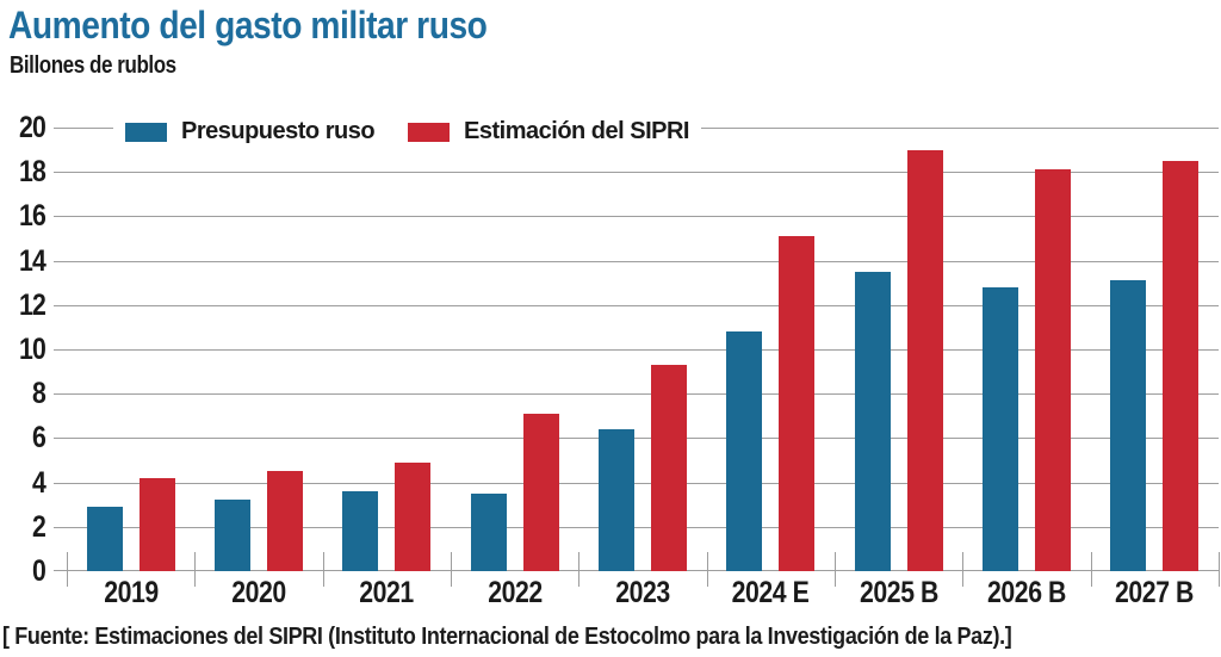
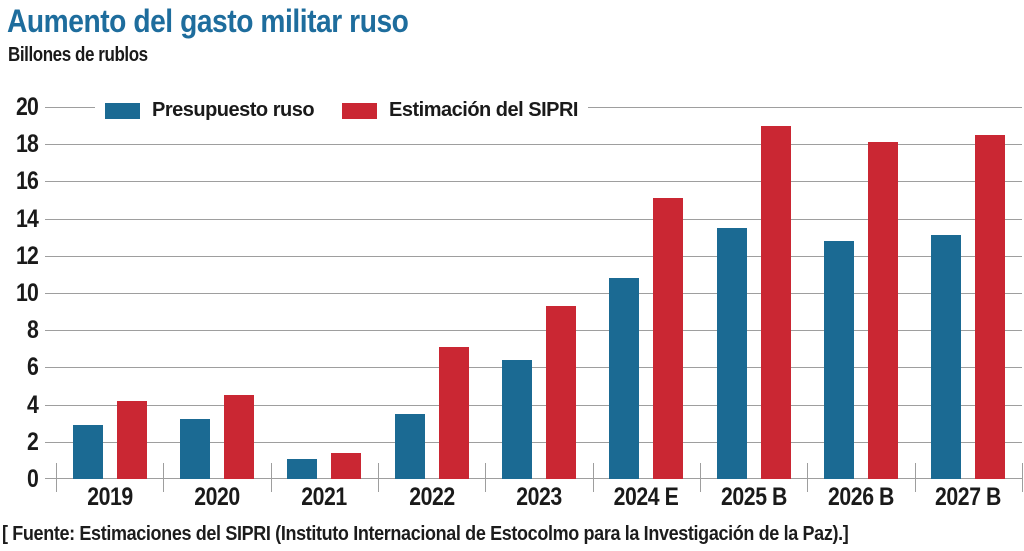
Presupuesto ruso/2021: 3.6 -> 1.1
Estimación del SIPRI/2021: 4.9 -> 1.4
